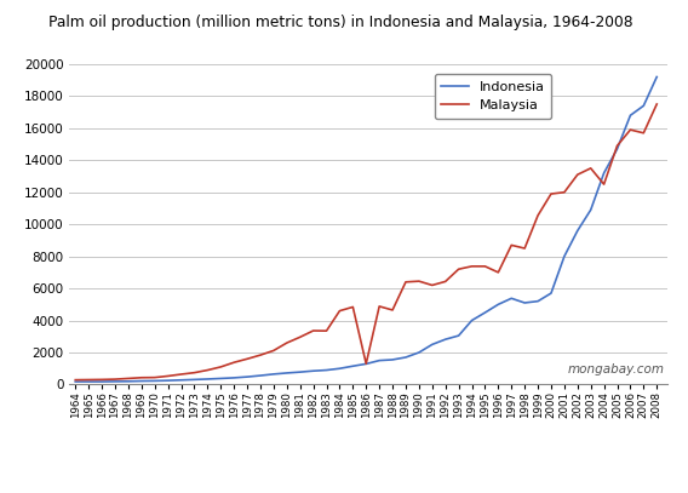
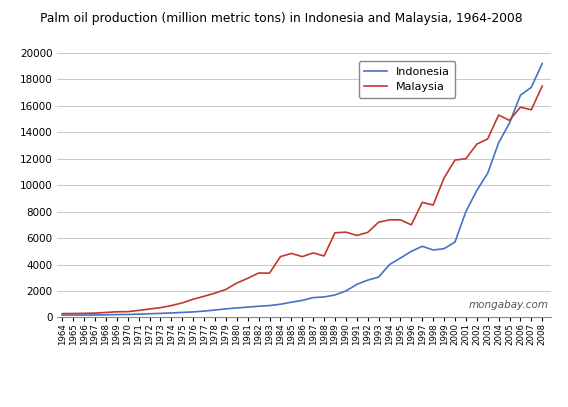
Malaysia/1986: 1300 -> 4600
Malaysia/2004: 12500 -> 15300
